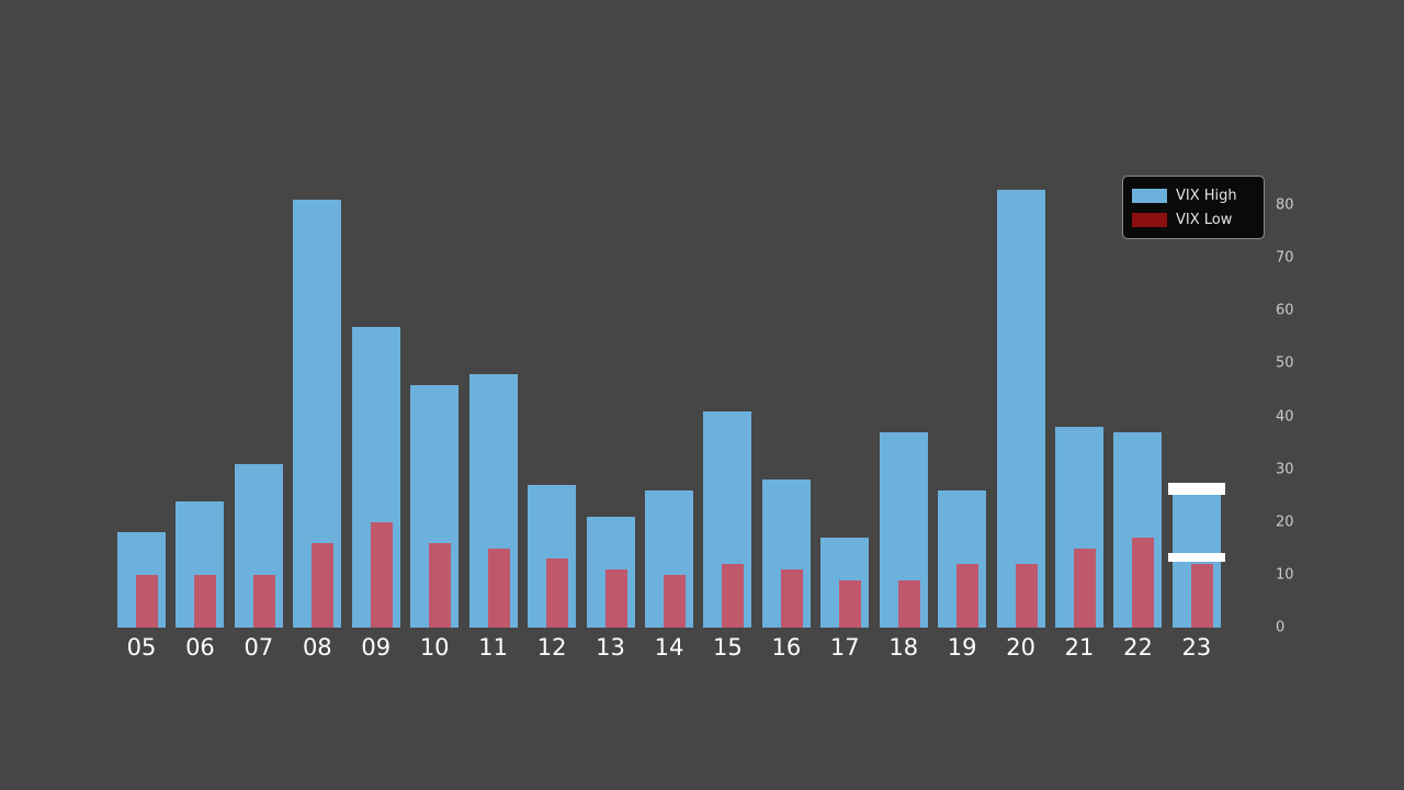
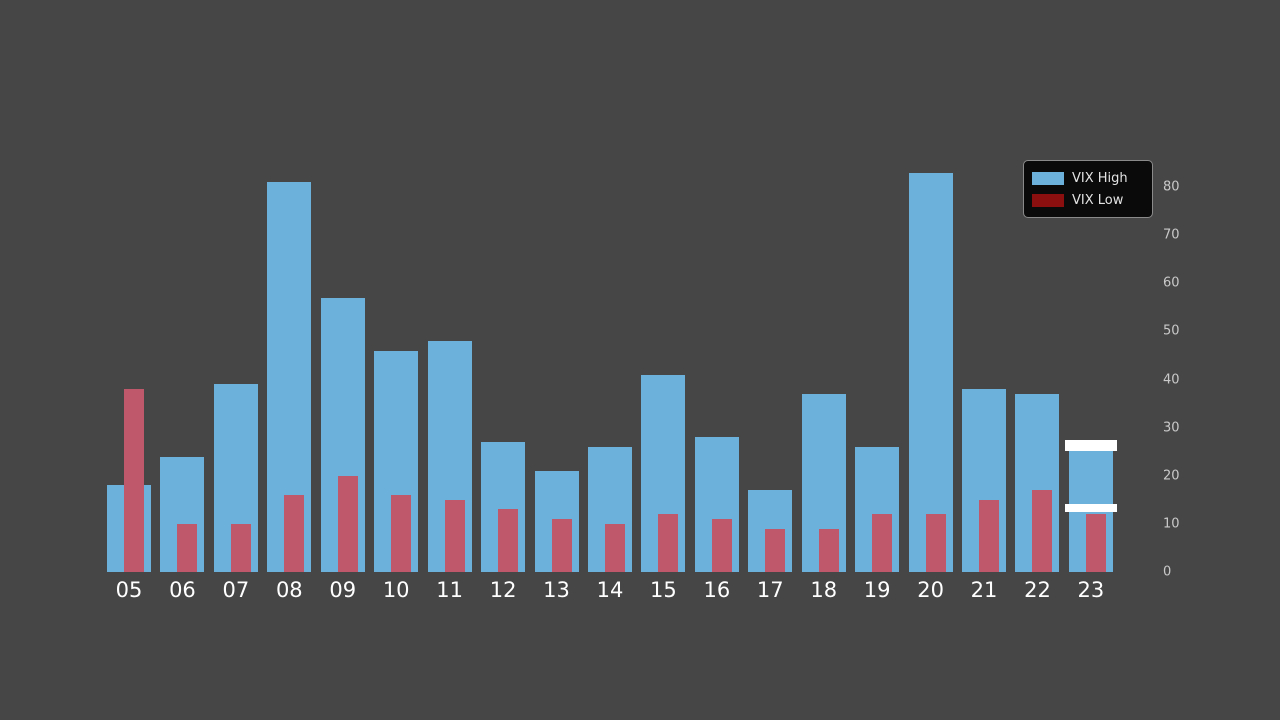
VIX Low/05: 10 -> 38
VIX High/07: 31 -> 39
